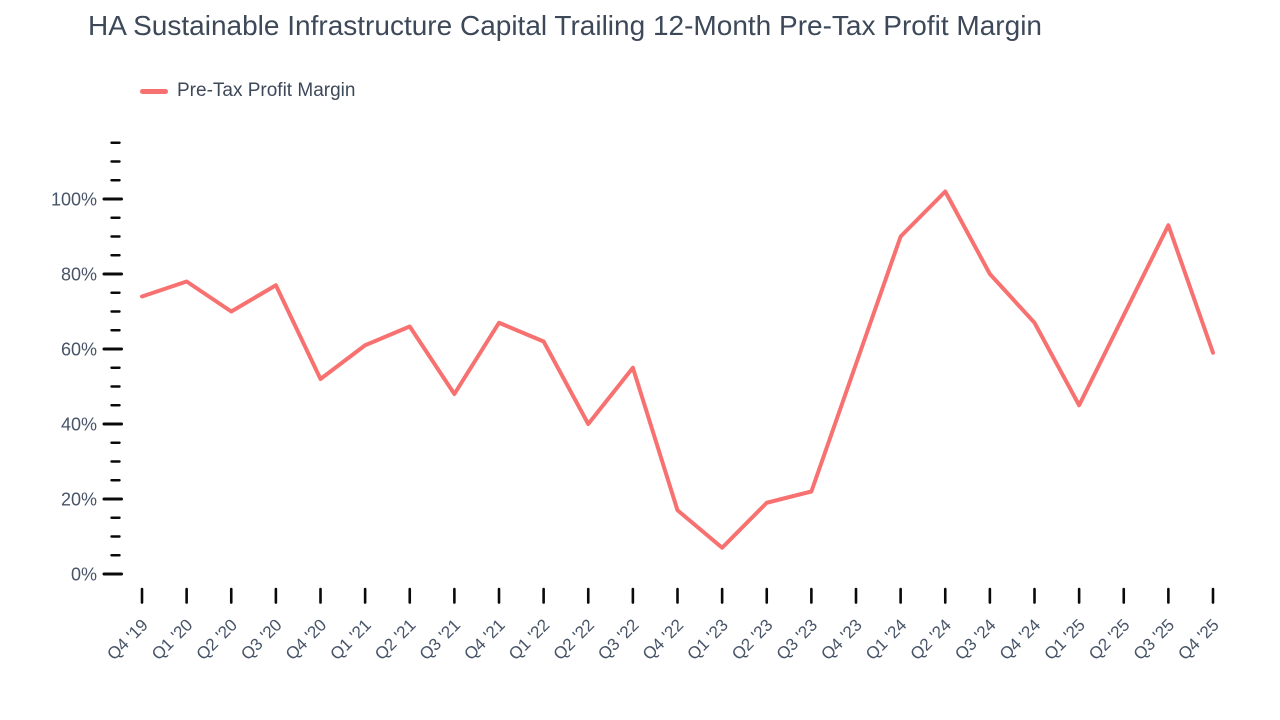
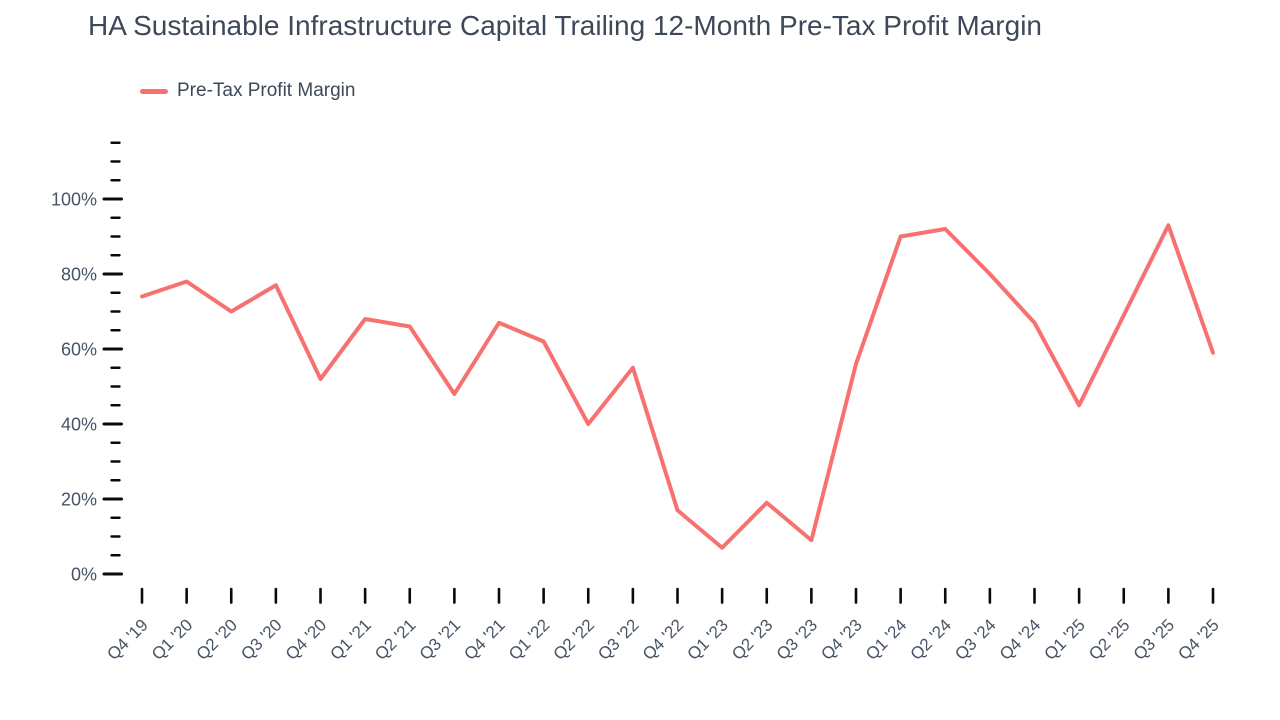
Q1 '21: 61% -> 68%
Q3 '23: 22% -> 9%
Q2 '24: 102% -> 92%
